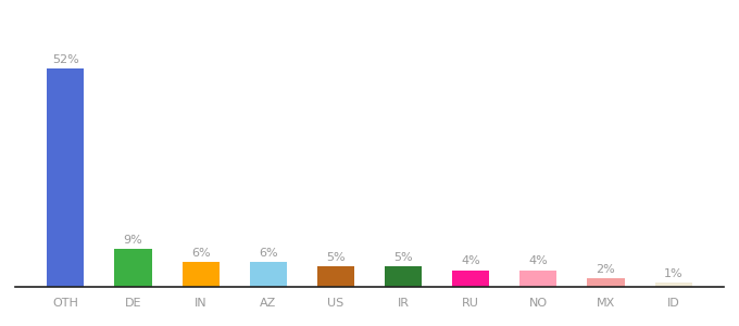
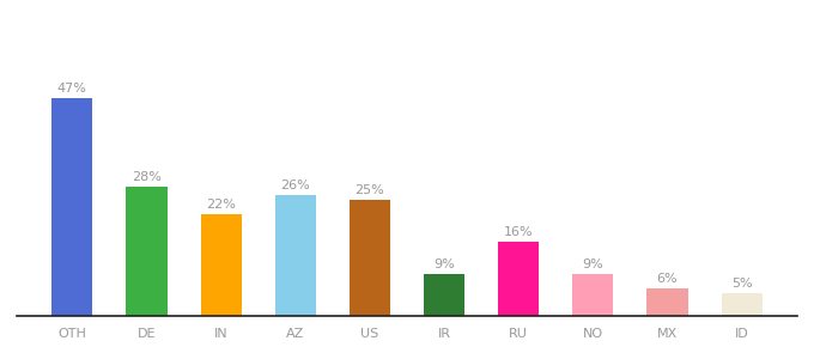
OTH: 52% -> 47%
DE: 9% -> 28%
IN: 6% -> 22%
AZ: 6% -> 26%
US: 5% -> 25%
IR: 5% -> 9%
RU: 4% -> 16%
NO: 4% -> 9%
MX: 2% -> 6%
ID: 1% -> 5%
